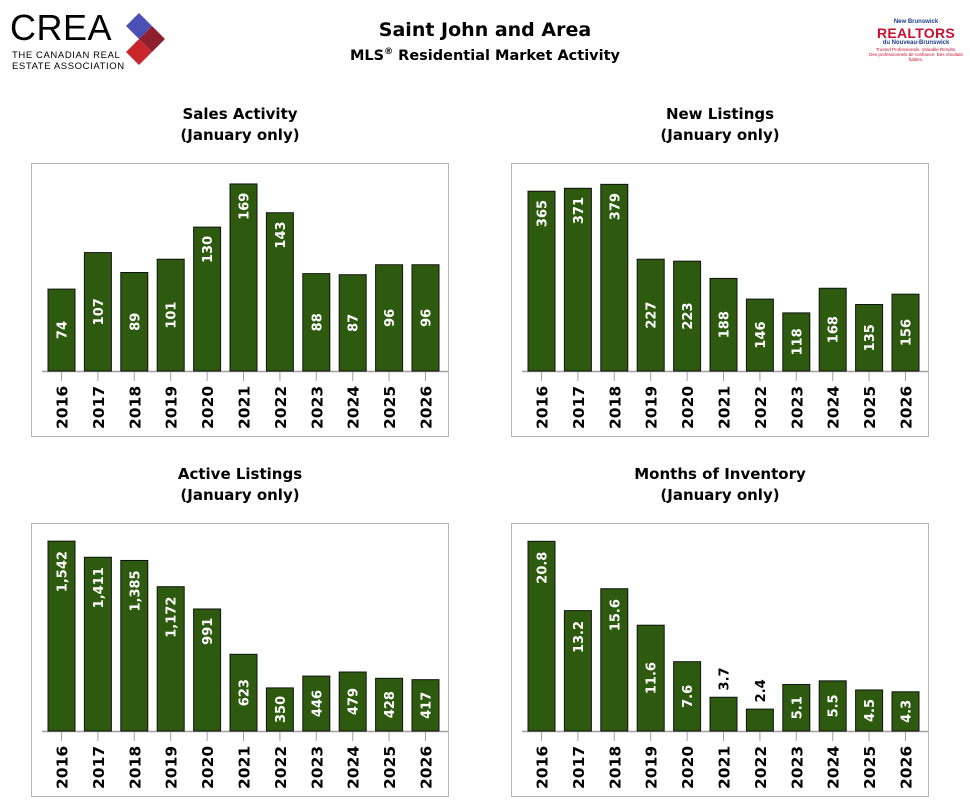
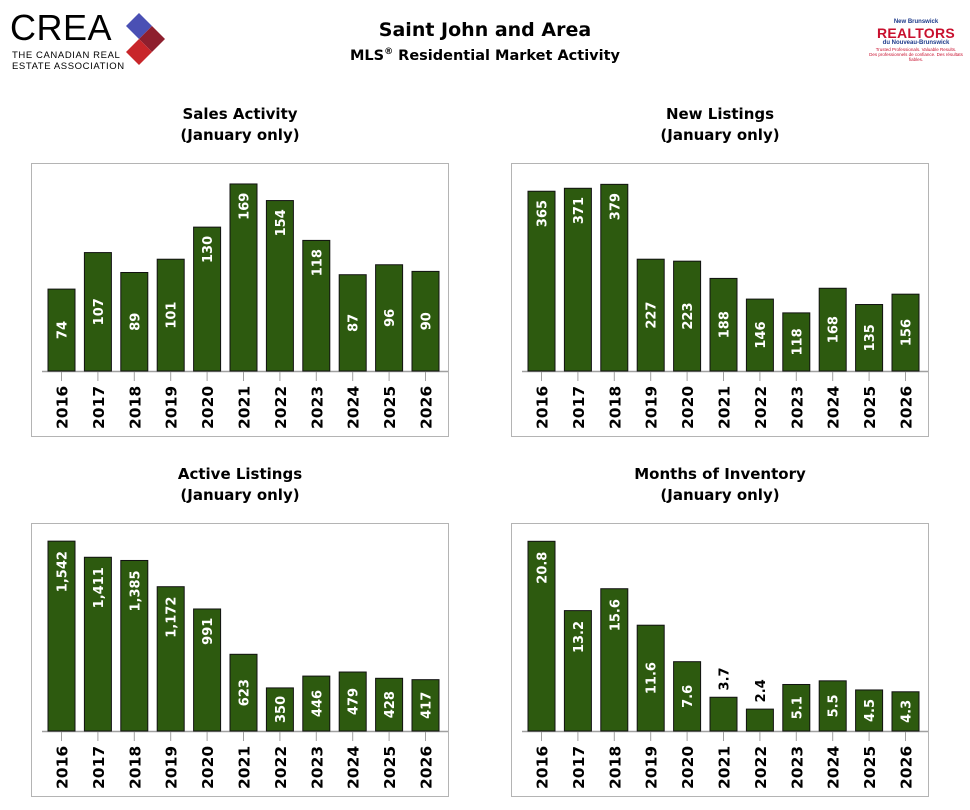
Sales Activity/2022: 143 -> 154
Sales Activity/2023: 88 -> 118
Sales Activity/2026: 96 -> 90
